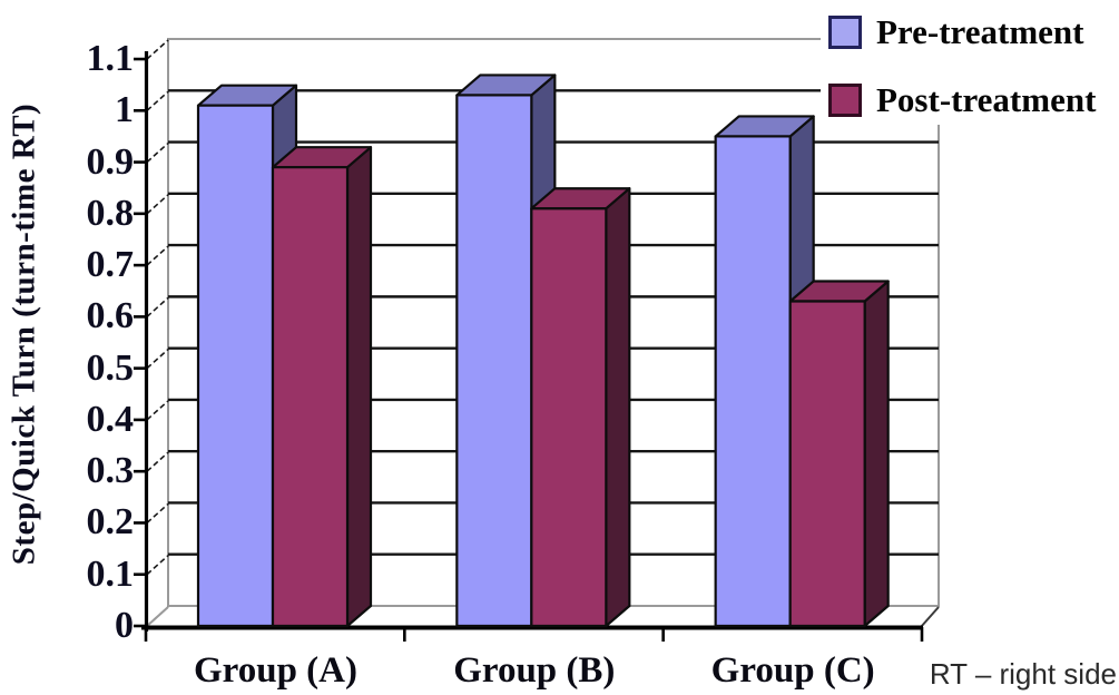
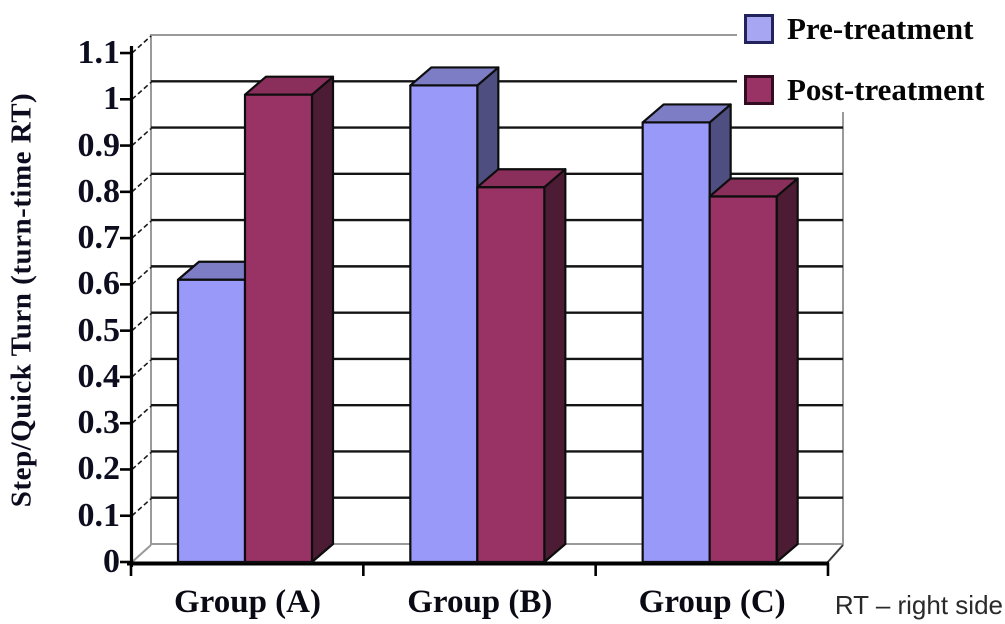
Pre-treatment/Group (A): 1.01 -> 0.61
Post-treatment/Group (A): 0.89 -> 1.01
Post-treatment/Group (C): 0.63 -> 0.79
